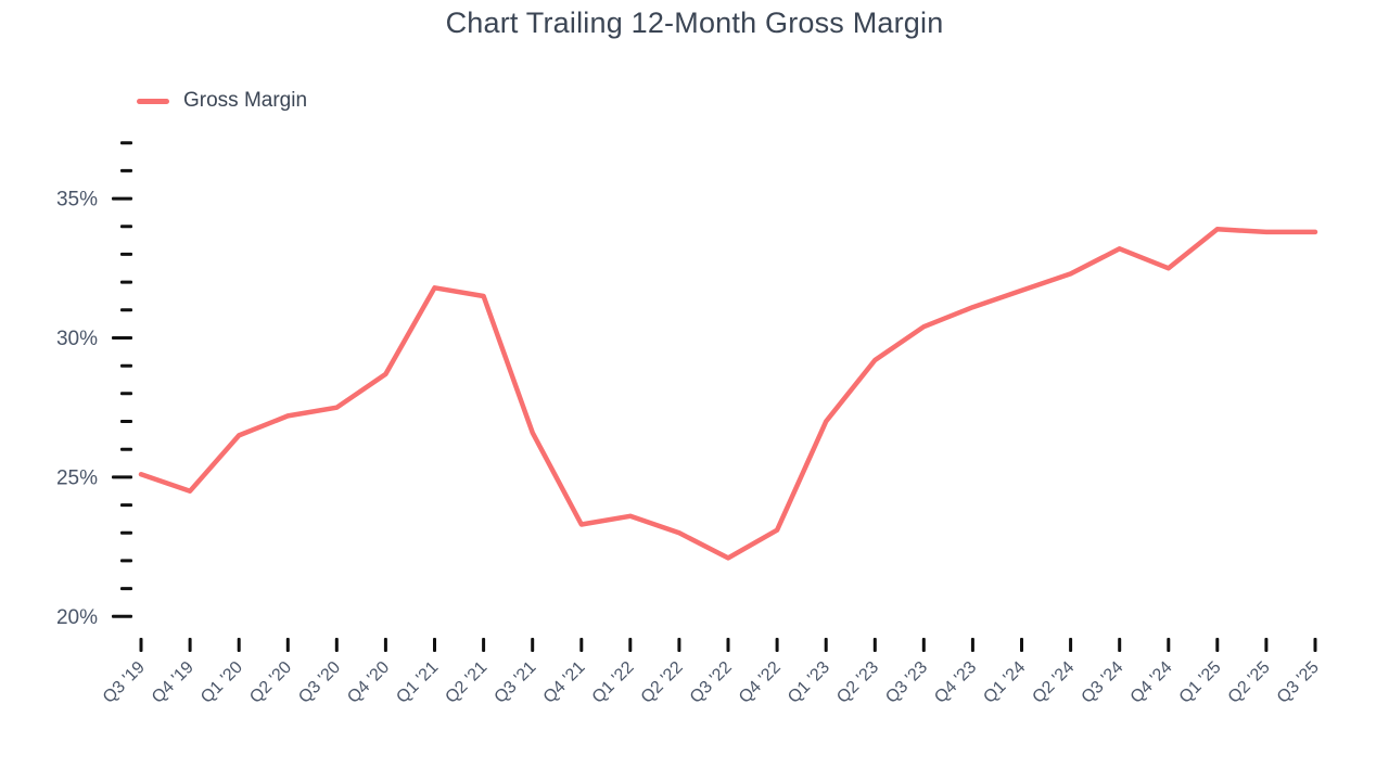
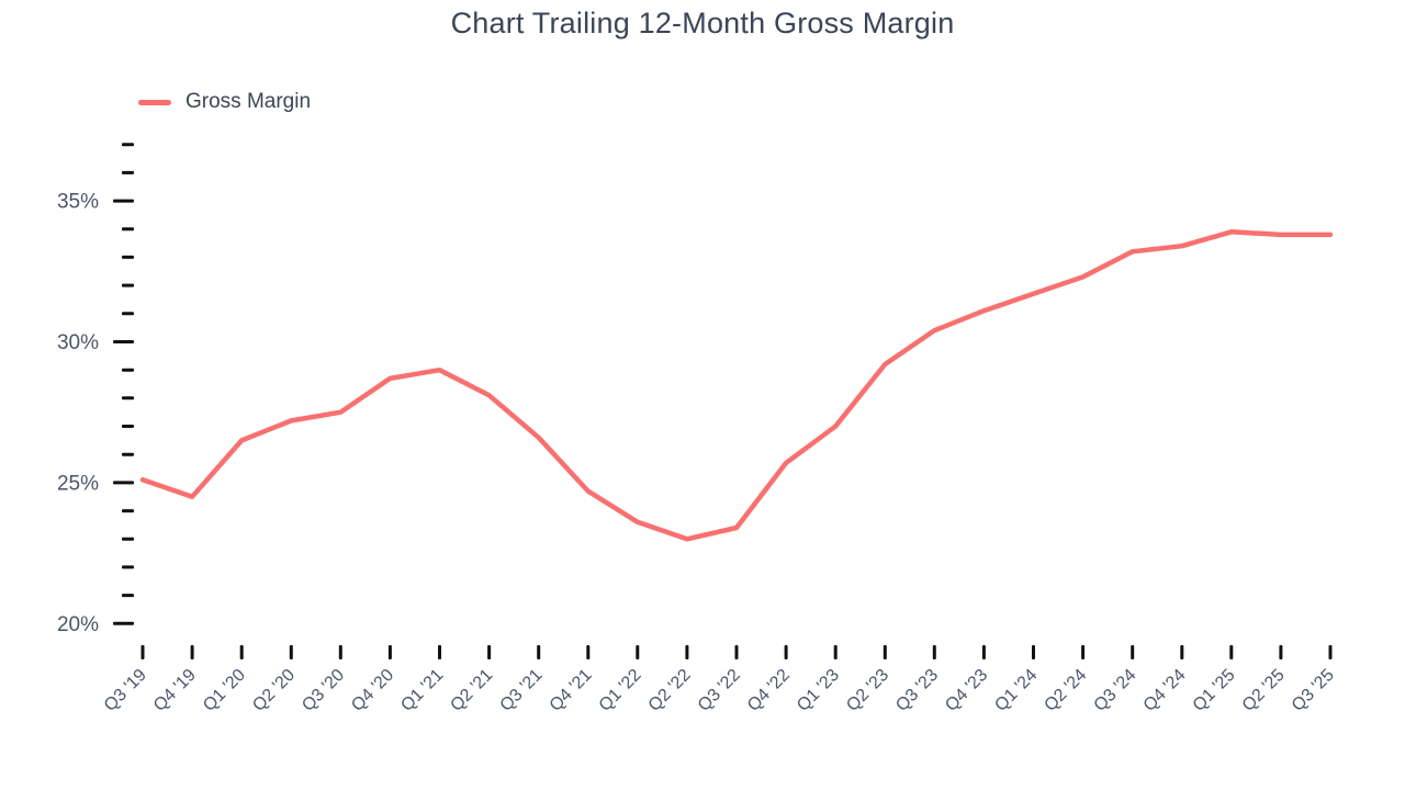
Q1 '21: 31.8% -> 29.0%
Q2 '21: 31.5% -> 28.1%
Q4 '21: 23.3% -> 24.7%
Q3 '22: 22.1% -> 23.4%
Q4 '22: 23.1% -> 25.7%
Q4 '24: 32.5% -> 33.4%
